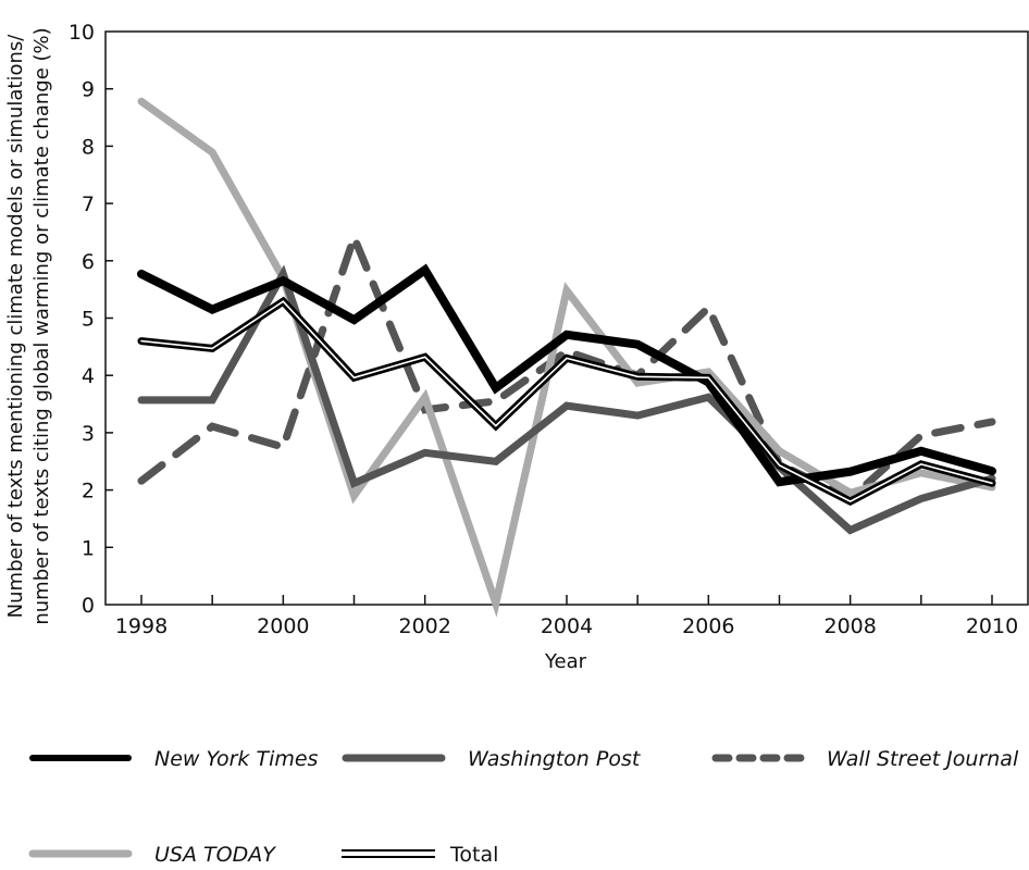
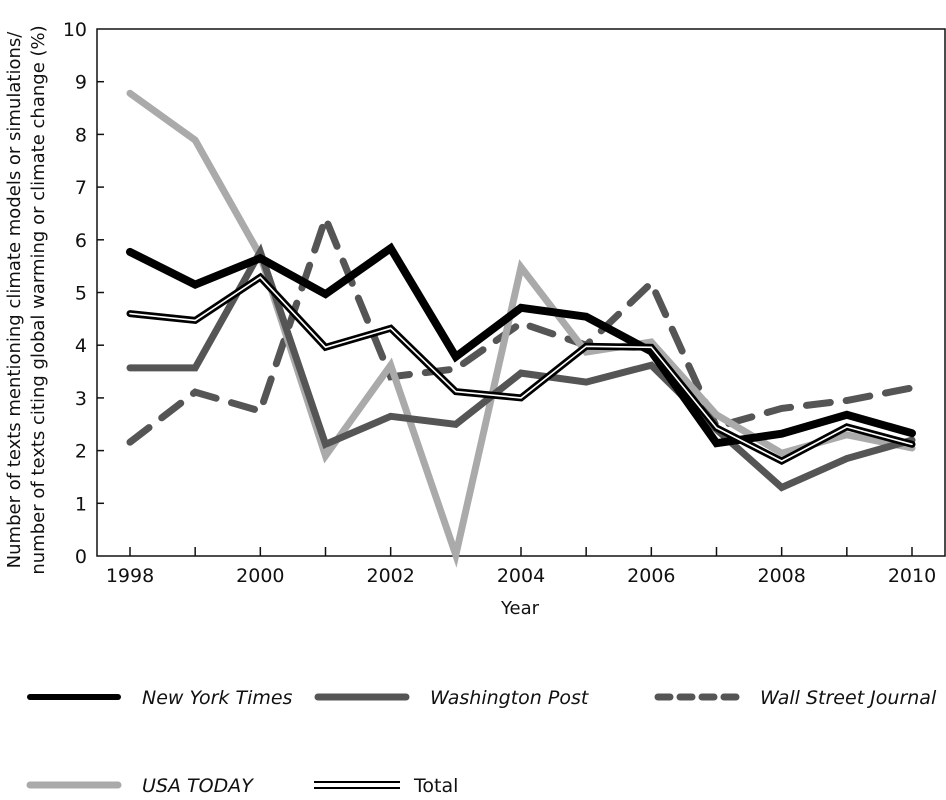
Total/2004: 4.3 -> 3.0
Wall Street Journal/2008: 1.9 -> 2.8
